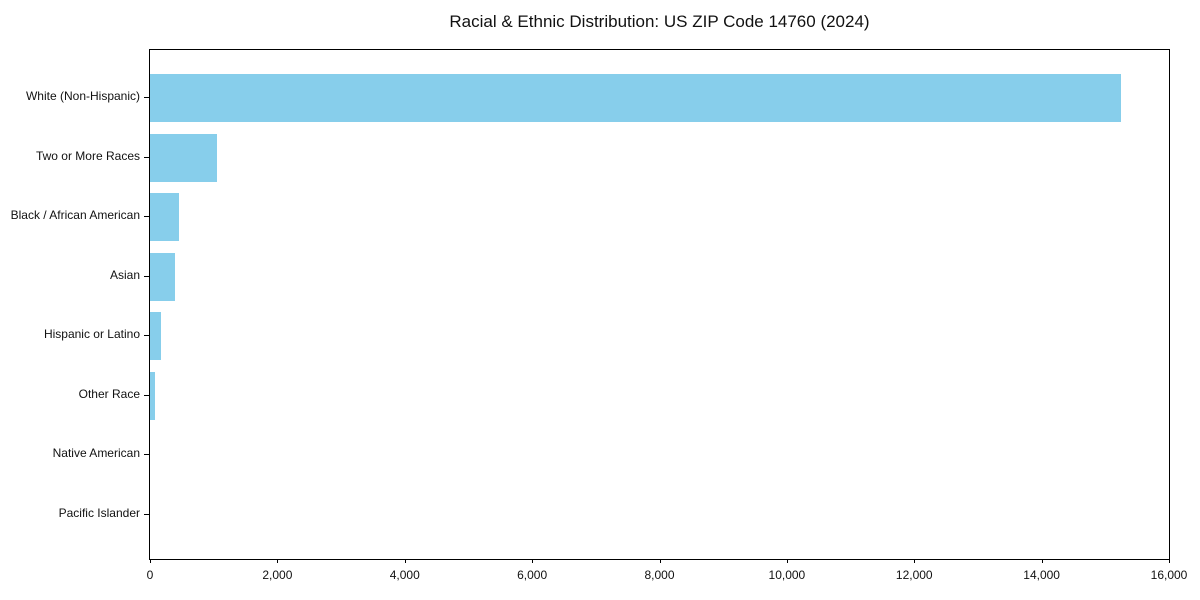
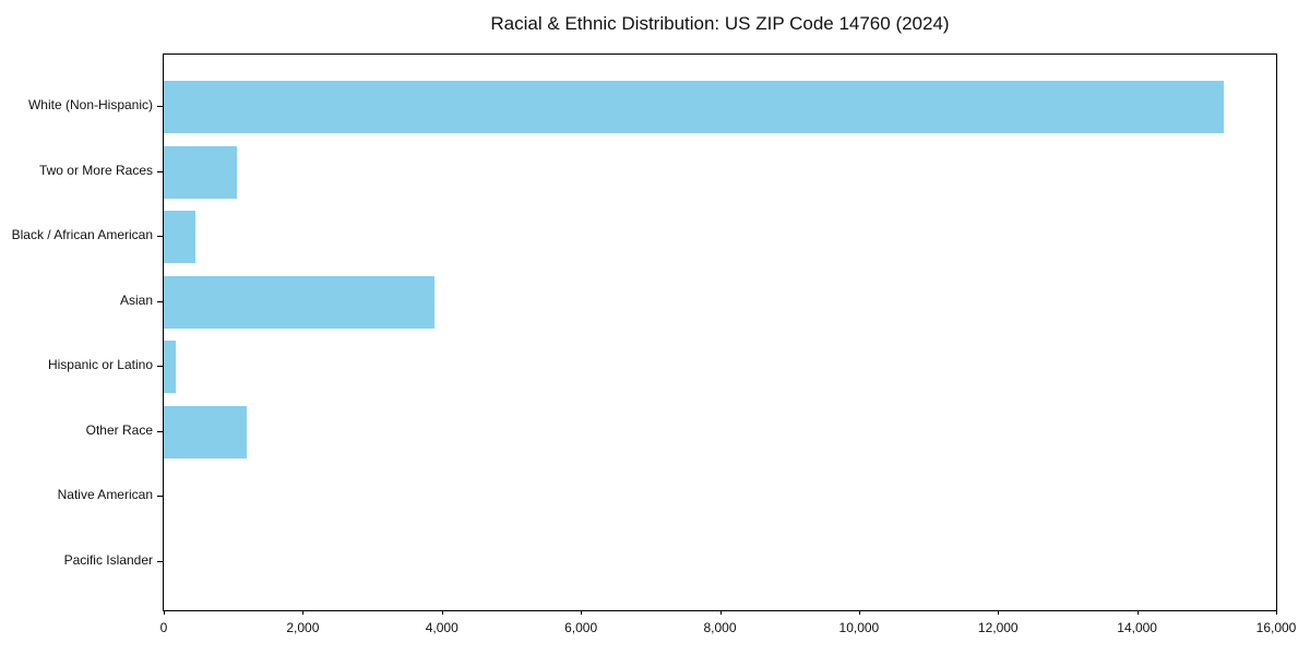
Asian: 400 -> 3900
Other Race: 100 -> 1200
